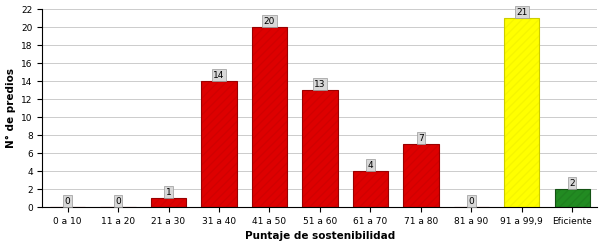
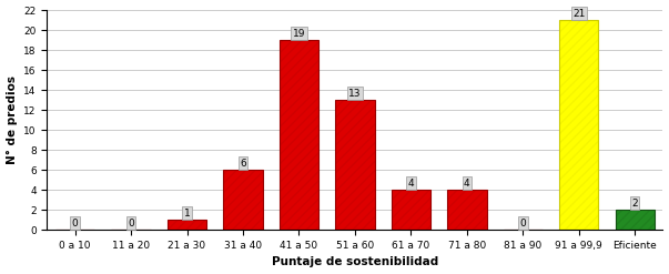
31 a 40: 14 -> 6
41 a 50: 20 -> 19
71 a 80: 7 -> 4
